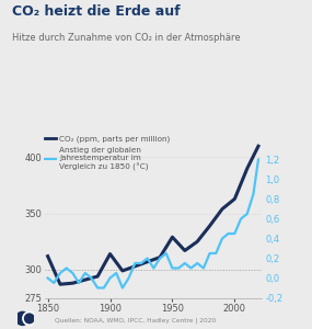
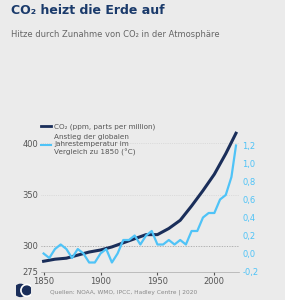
CO₂ (ppm, parts per million)/1850: 312 -> 285
CO₂ (ppm, parts per million)/1900: 314 -> 296
CO₂ (ppm, parts per million)/1950: 329 -> 311
CO₂ (ppm, parts per million)/2000: 363 -> 370
